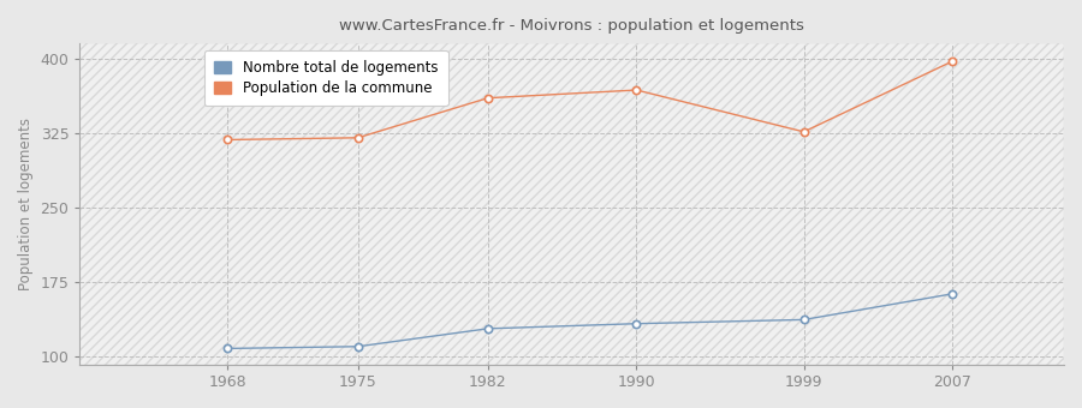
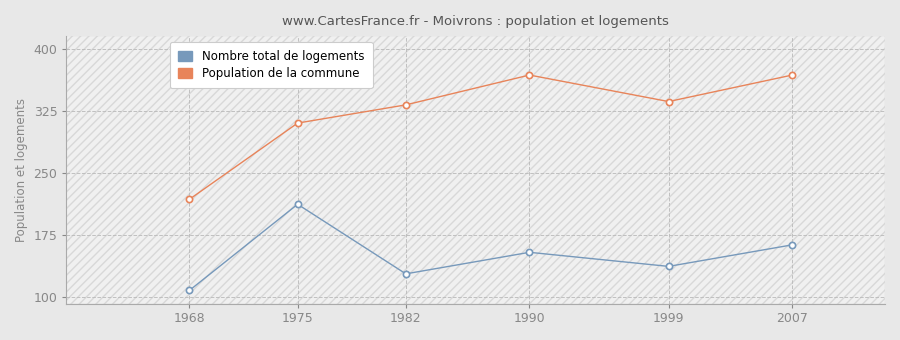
Population de la commune/1968: 318 -> 218
Nombre total de logements/1975: 110 -> 212
Population de la commune/1975: 320 -> 310
Population de la commune/1982: 360 -> 332
Nombre total de logements/1990: 133 -> 154
Population de la commune/1999: 326 -> 336
Population de la commune/2007: 397 -> 368
